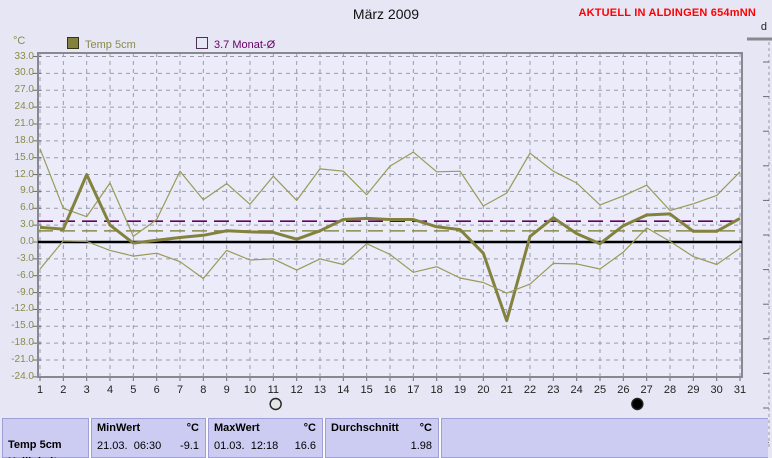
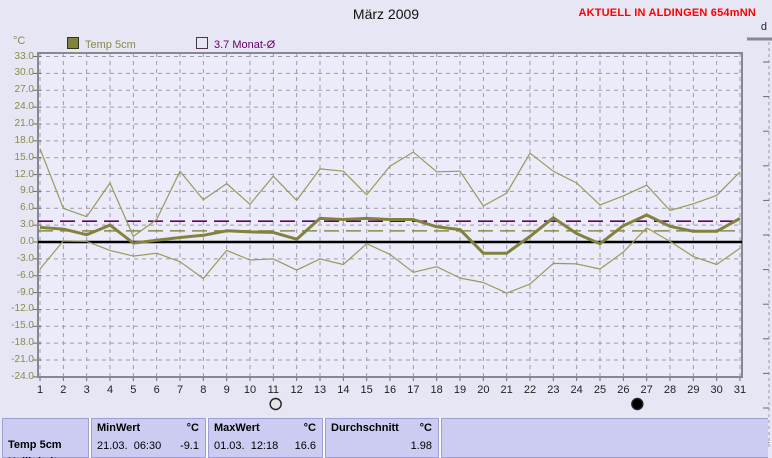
Temp 5cm/3: 12 -> 1
Temp 5cm/13: 2 -> 4
Temp 5cm/21: -14 -> -2
Temp 5cm/28: 5 -> 3
